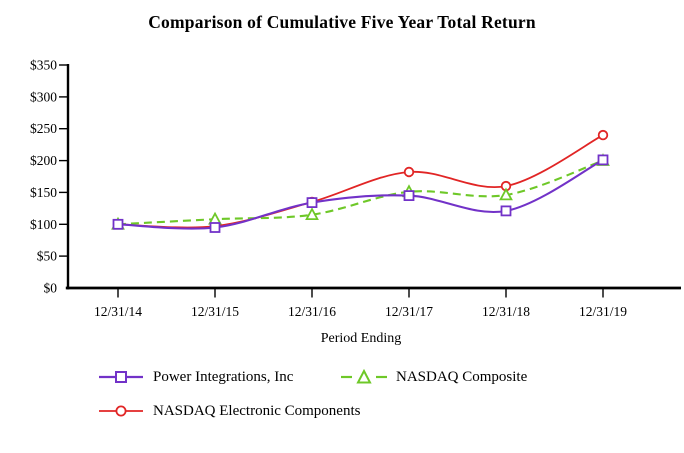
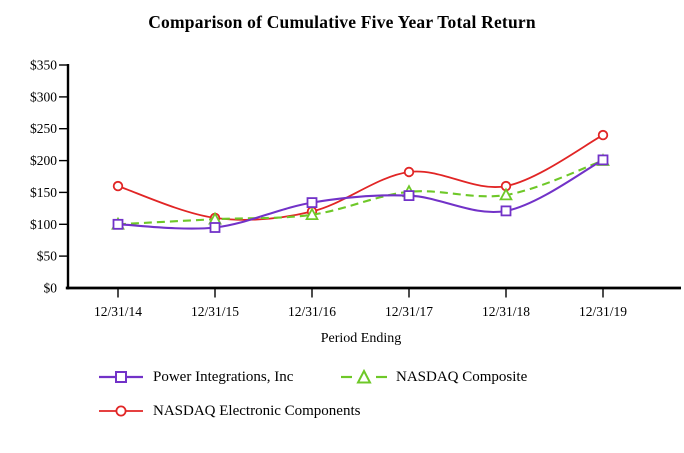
NASDAQ Electronic Components/12/31/14: $100 -> $160
NASDAQ Electronic Components/12/31/15: $100 -> $110
NASDAQ Electronic Components/12/31/16: $140 -> $120
